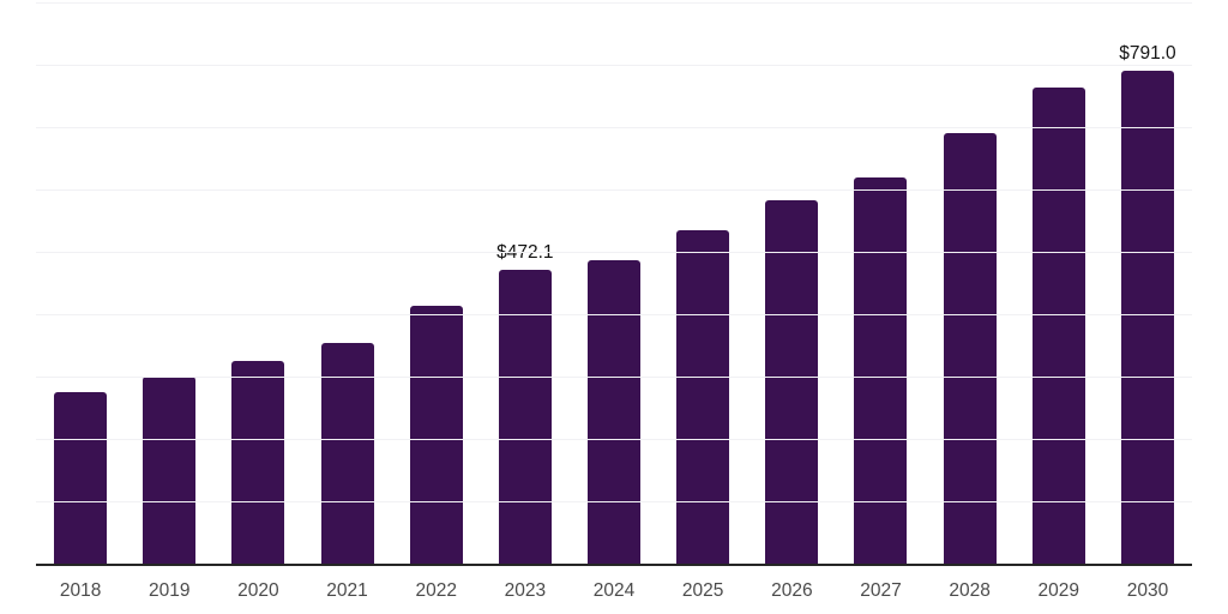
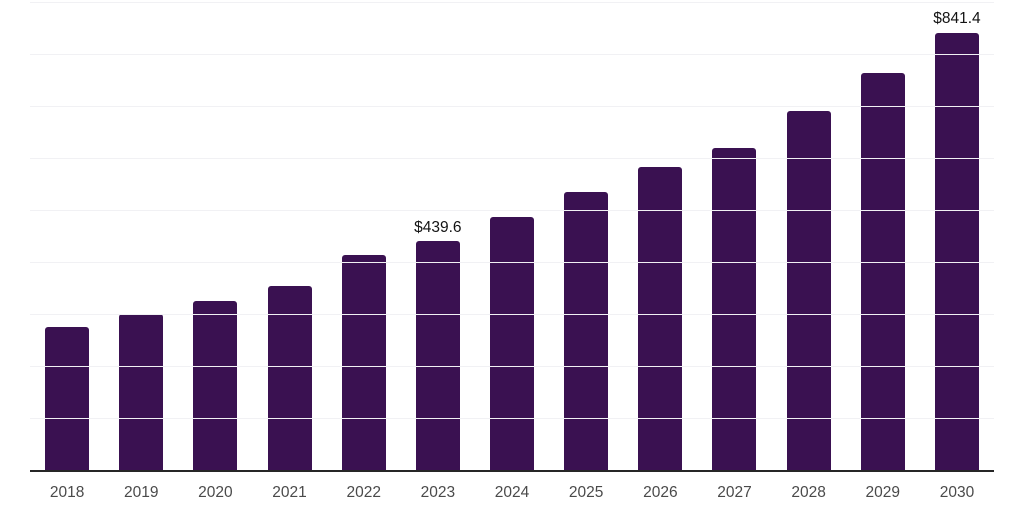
2023: $472.1 -> $439.6
2030: $791.0 -> $841.4
